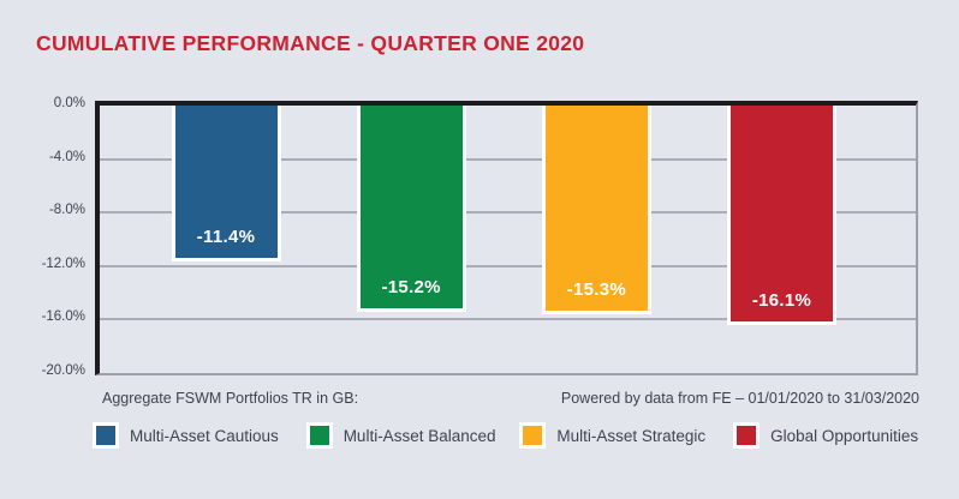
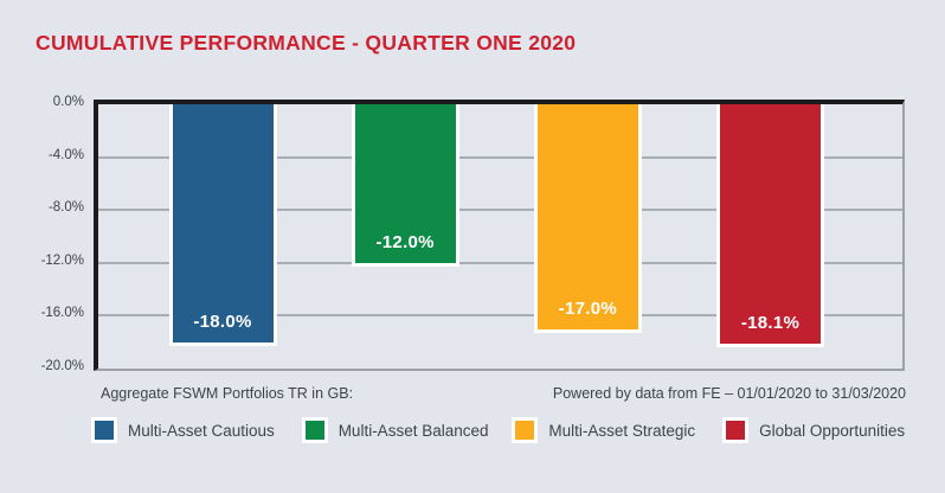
Multi-Asset Cautious: -11.4% -> -18.0%
Multi-Asset Balanced: -15.2% -> -12.0%
Multi-Asset Strategic: -15.3% -> -17.0%
Global Opportunities: -16.1% -> -18.1%
